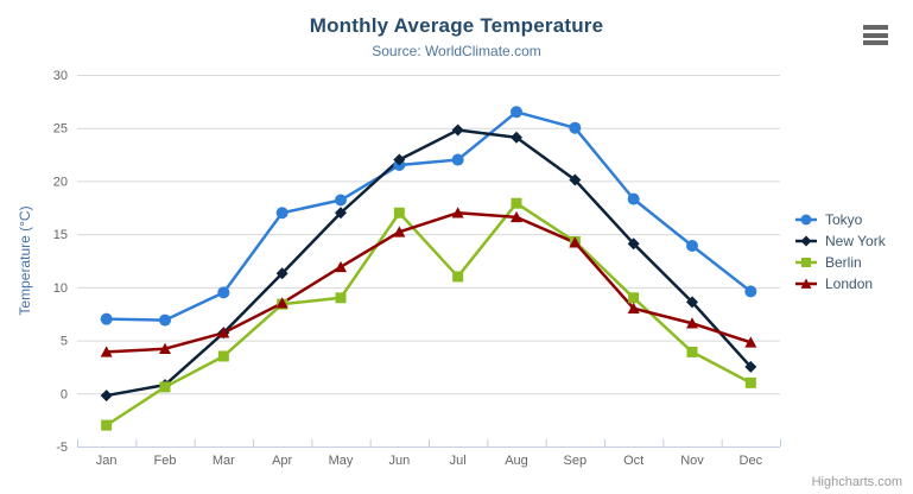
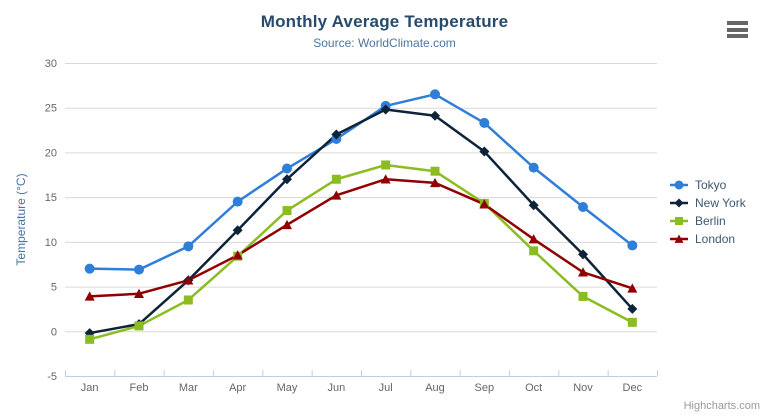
Berlin/Jan: -3 -> -1
Tokyo/Apr: 17 -> 14
Berlin/May: 9 -> 14
Tokyo/Jul: 22 -> 25
Berlin/Jul: 11 -> 19
Tokyo/Sep: 25 -> 23
London/Oct: 8 -> 10
